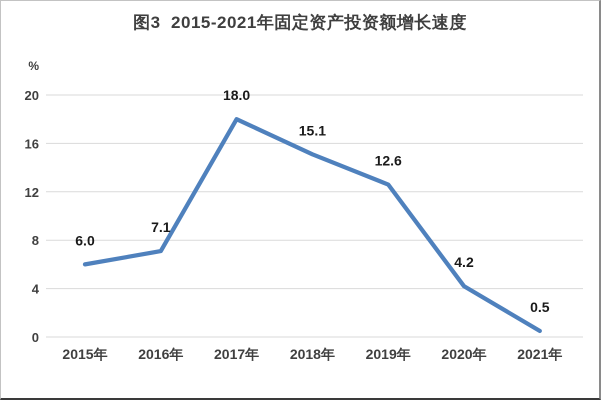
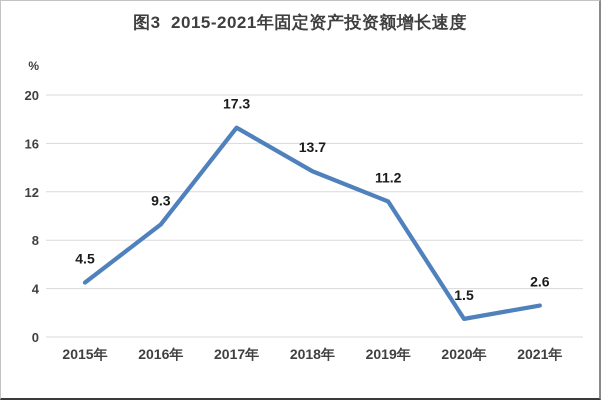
2015年: 6.0 -> 4.5
2016年: 7.1 -> 9.3
2017年: 18.0 -> 17.3
2018年: 15.1 -> 13.7
2019年: 12.6 -> 11.2
2020年: 4.2 -> 1.5
2021年: 0.5 -> 2.6
